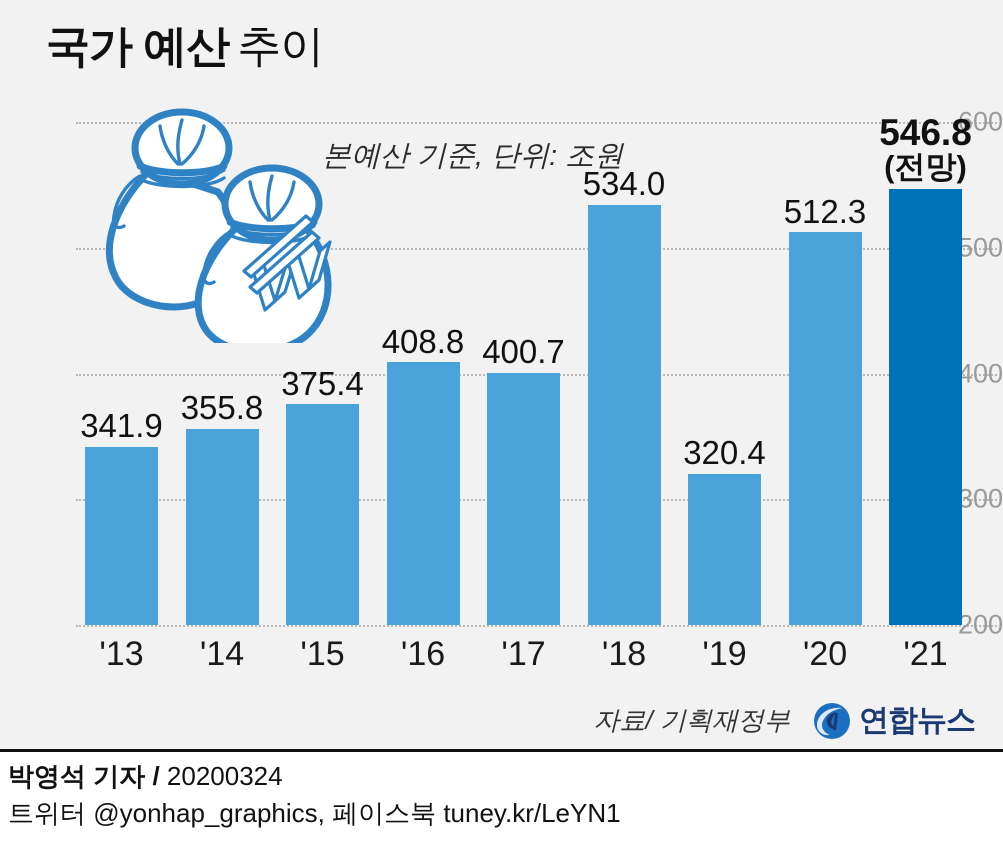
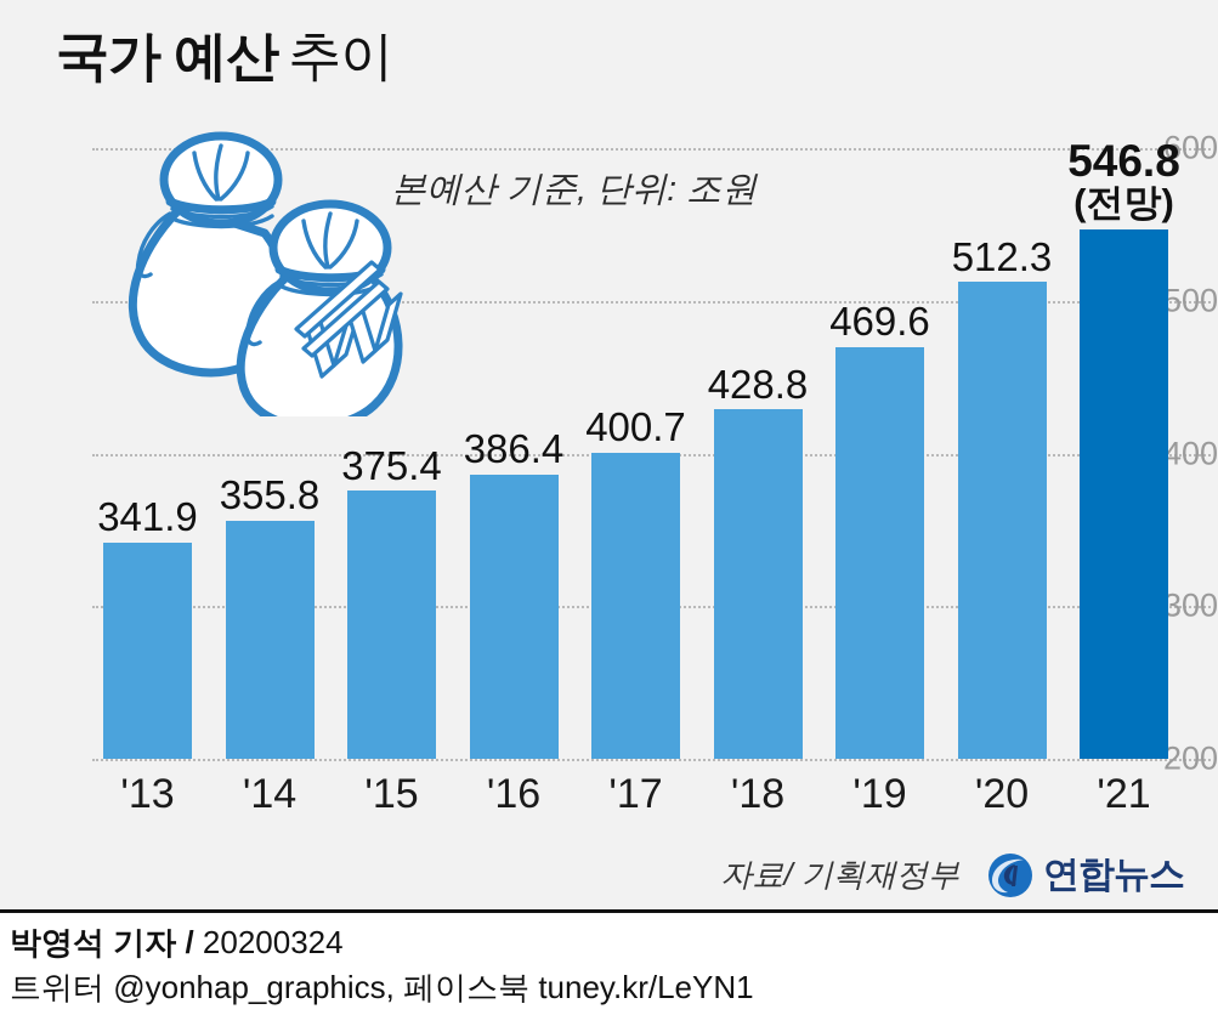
'16: 408.8 -> 386.4
'18: 534.0 -> 428.8
'19: 320.4 -> 469.6
